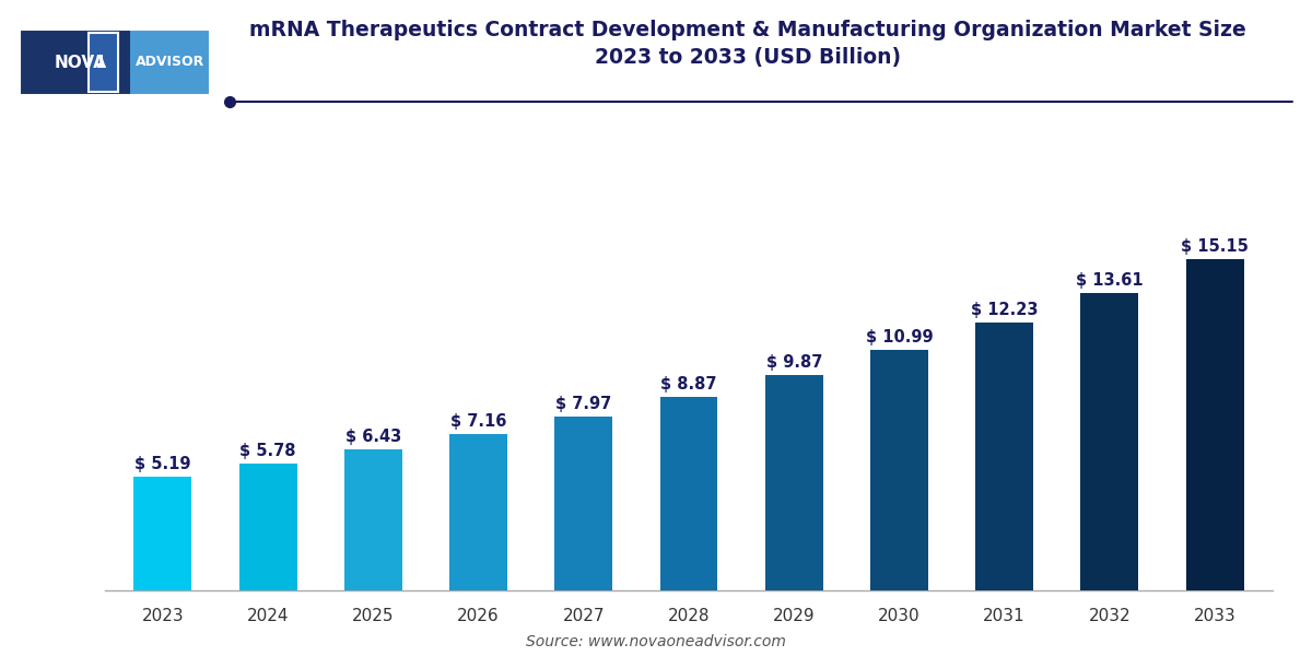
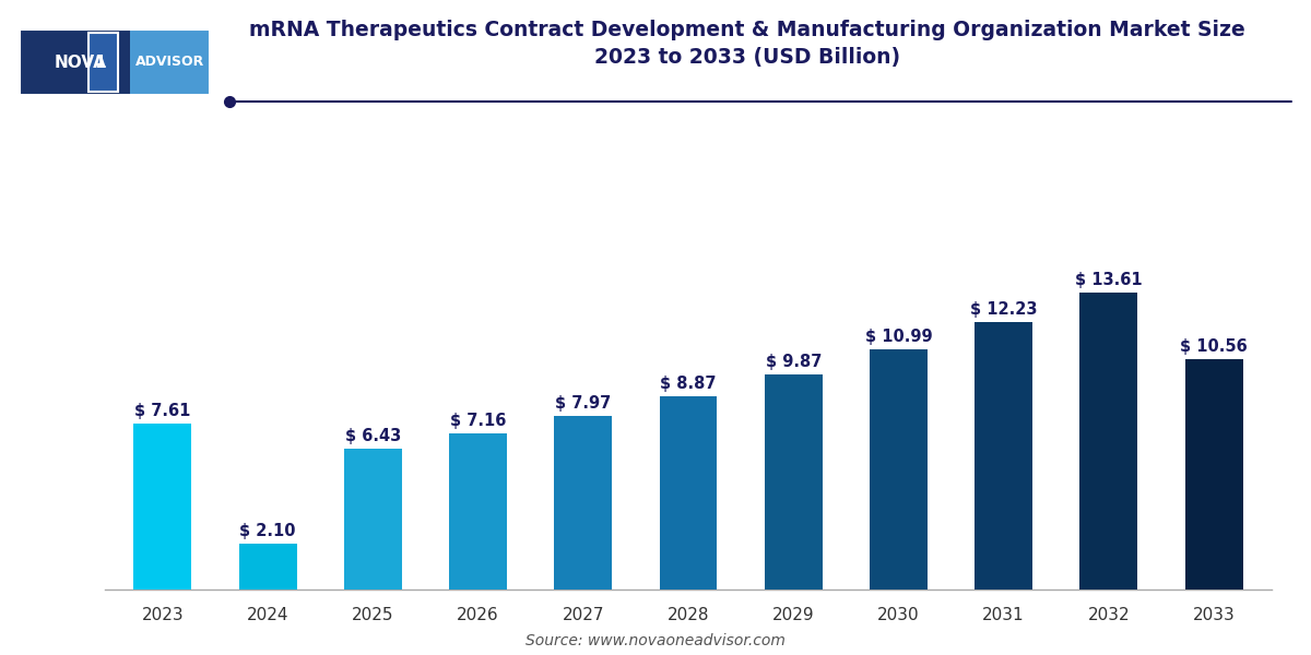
2023: 5.19 -> 7.61
2024: 5.78 -> 2.10
2033: 15.15 -> 10.56
